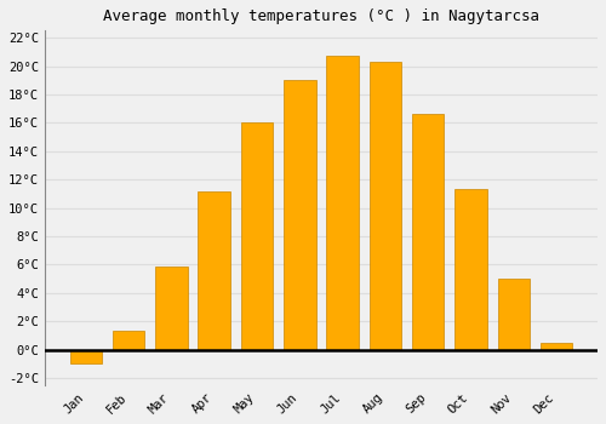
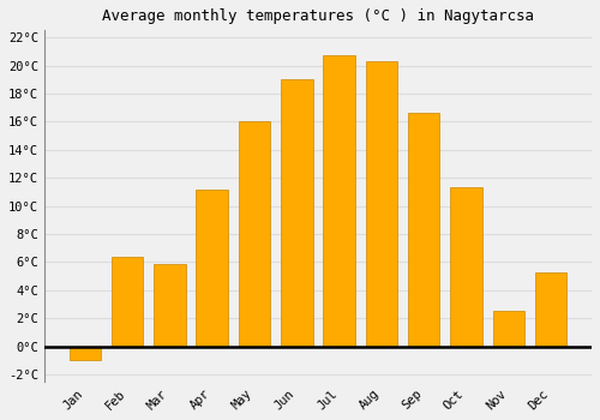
Feb: 1.3°C -> 6.4°C
Nov: 5.0°C -> 2.5°C
Dec: 0.5°C -> 5.3°C
